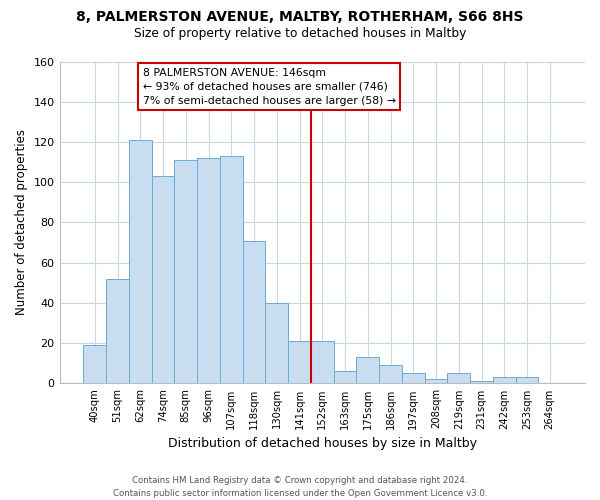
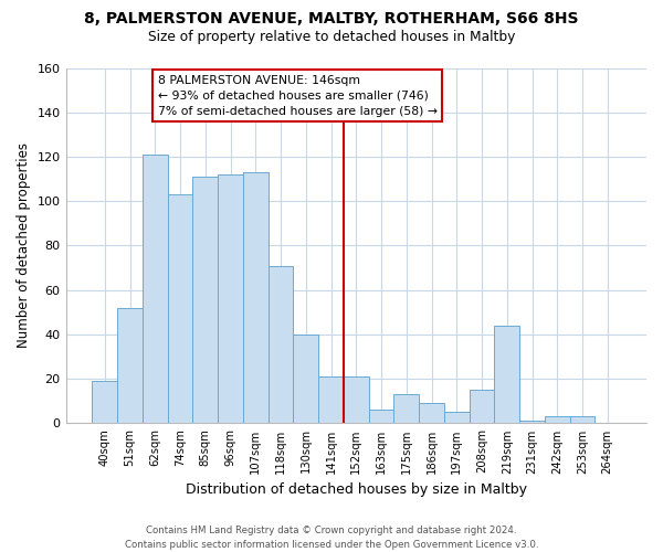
208sqm: 2 -> 15
219sqm: 5 -> 44
